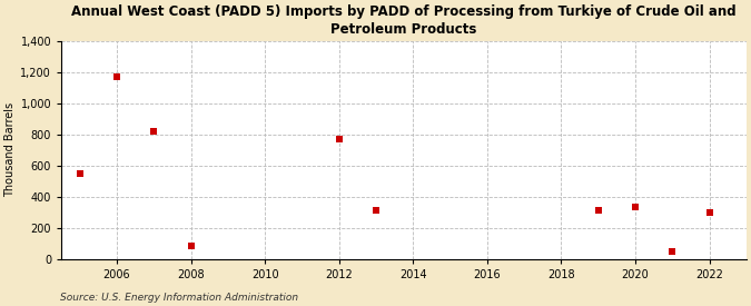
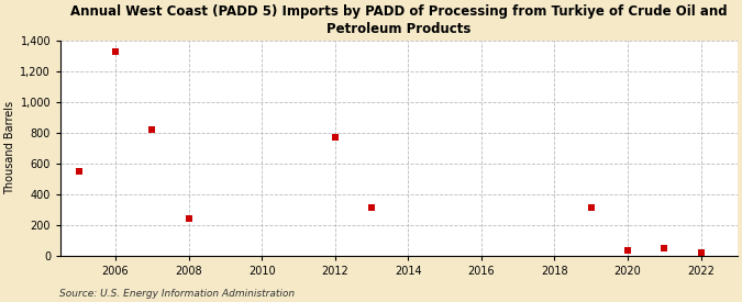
2006: 1,170 -> 1,330
2008: 80 -> 240
2020: 330 -> 30
2022: 300 -> 20
